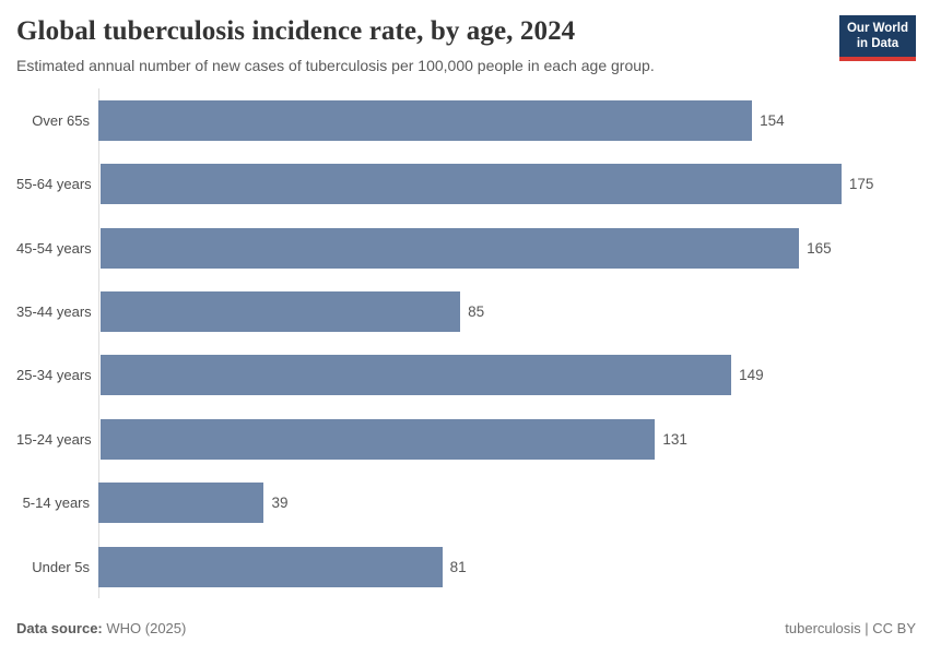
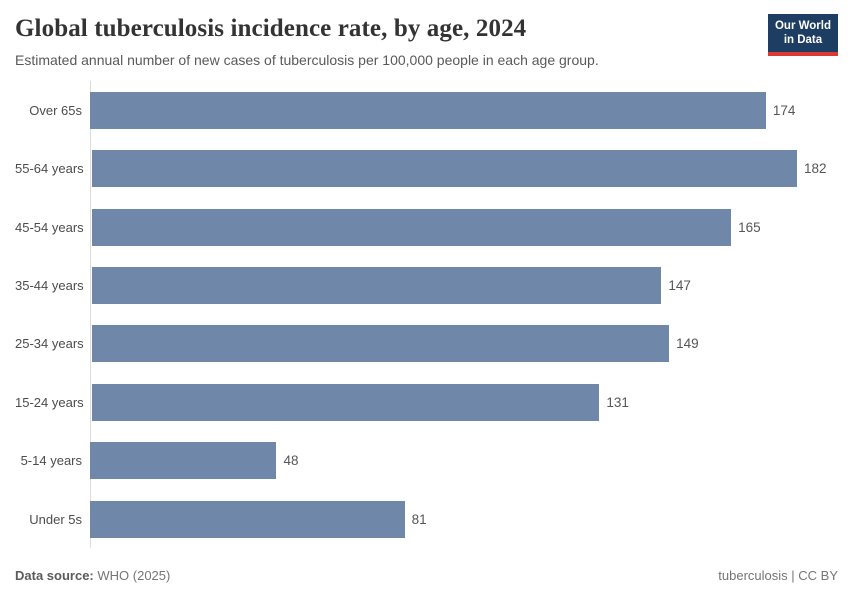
Over 65s: 154 -> 174
55-64 years: 175 -> 182
35-44 years: 85 -> 147
5-14 years: 39 -> 48
